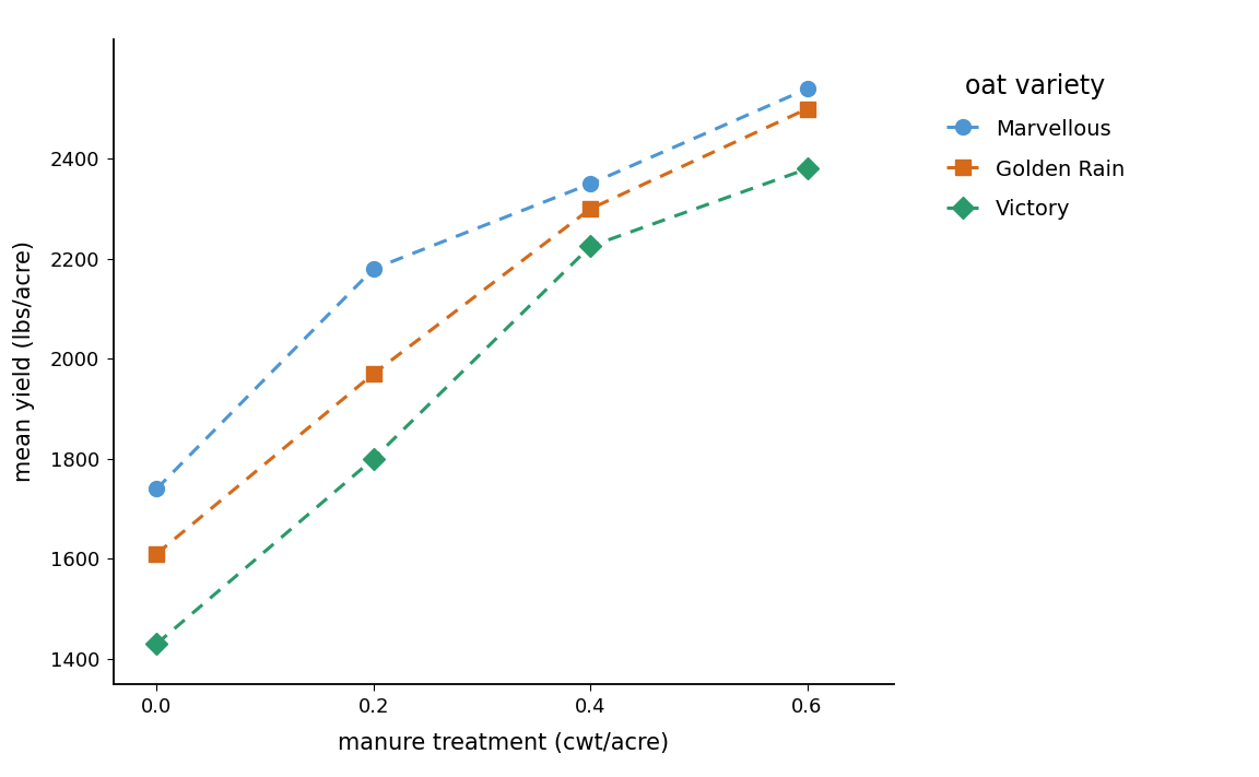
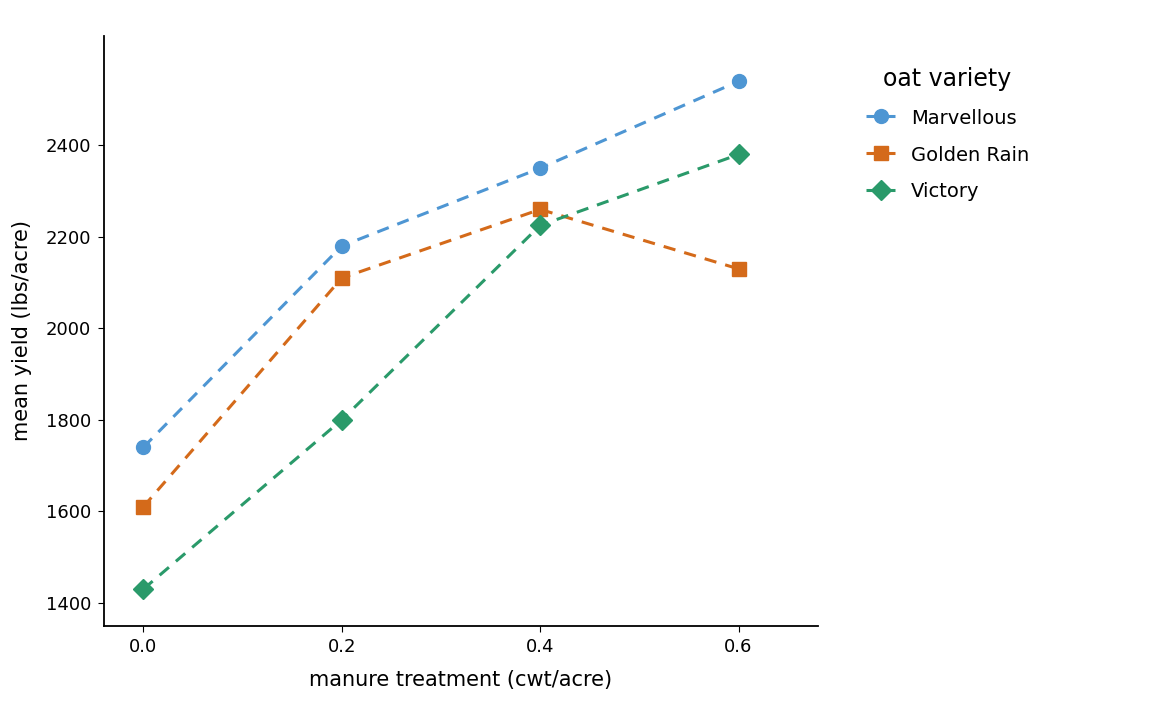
Golden Rain/0.2: 1970 -> 2110
Golden Rain/0.4: 2300 -> 2260
Golden Rain/0.6: 2500 -> 2130
